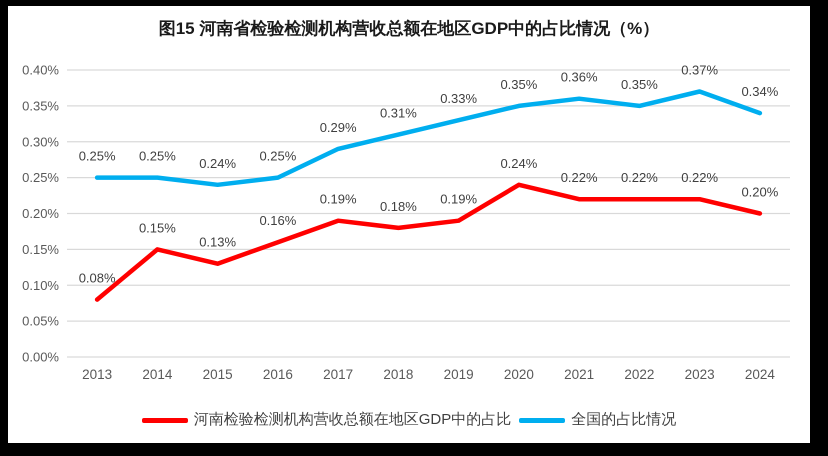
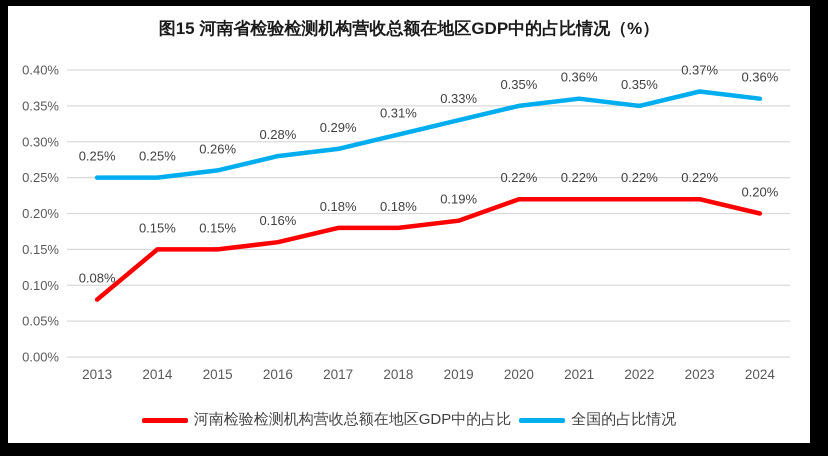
河南检验检测机构营收总额在地区GDP中的占比/2015: 0.13% -> 0.15%
全国的占比情况/2015: 0.24% -> 0.26%
全国的占比情况/2016: 0.25% -> 0.28%
河南检验检测机构营收总额在地区GDP中的占比/2017: 0.19% -> 0.18%
河南检验检测机构营收总额在地区GDP中的占比/2020: 0.24% -> 0.22%
全国的占比情况/2024: 0.34% -> 0.36%
